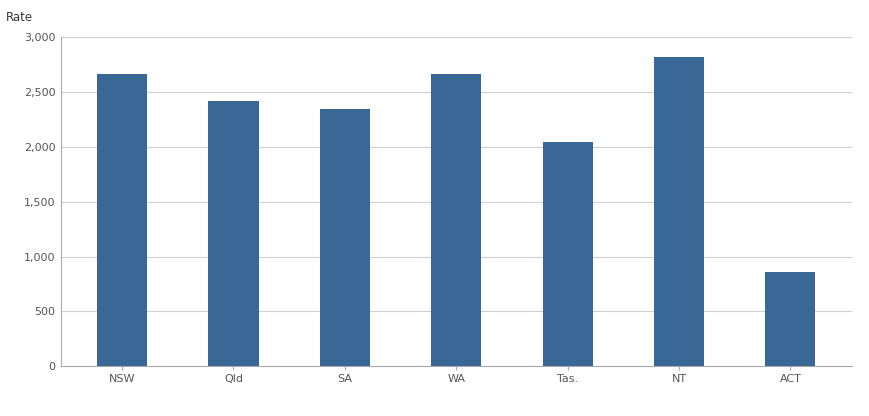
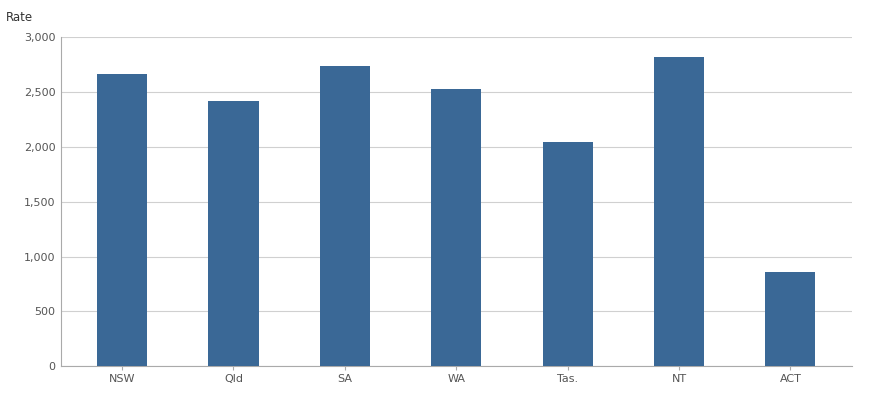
SA: 2,350 -> 2,740
WA: 2,670 -> 2,530
